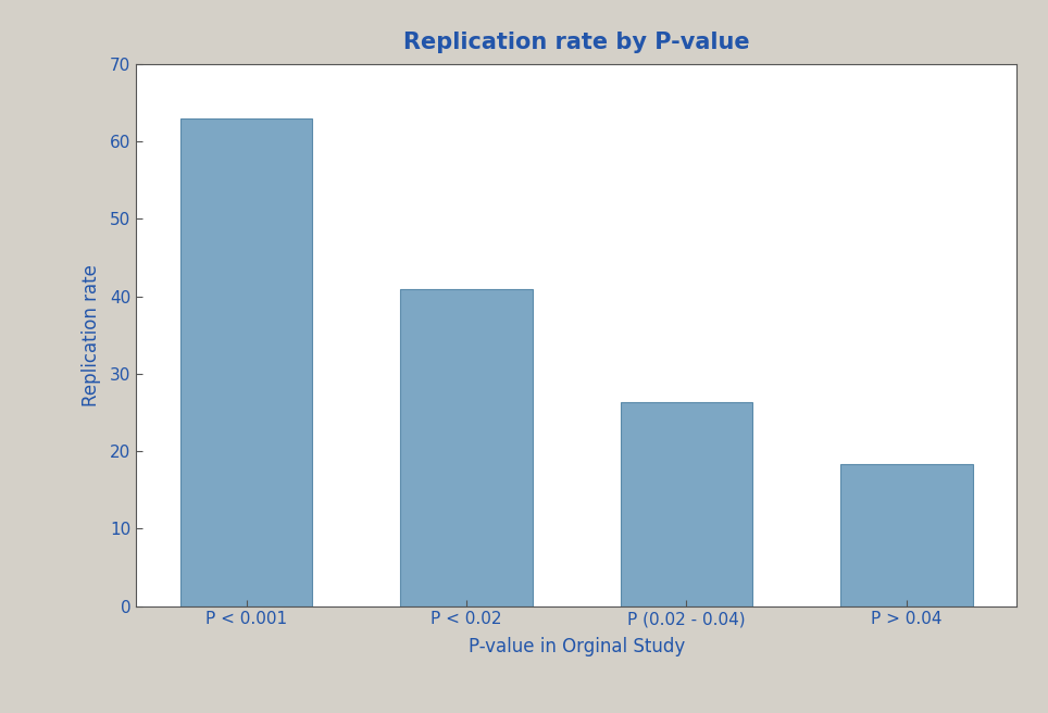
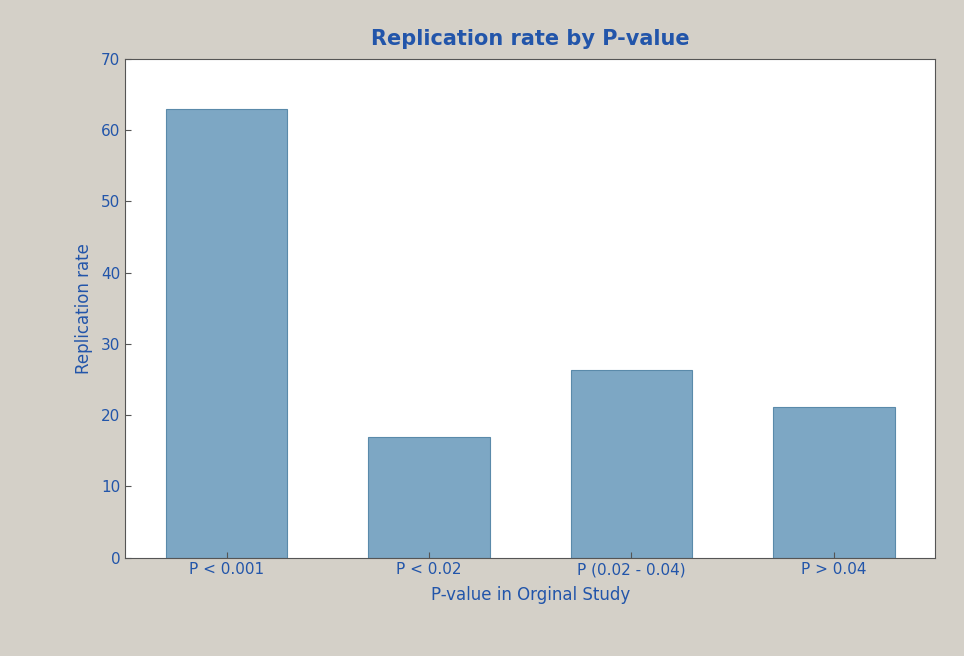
P < 0.02: 41.0 -> 17.0
P > 0.04: 18.3 -> 21.2
